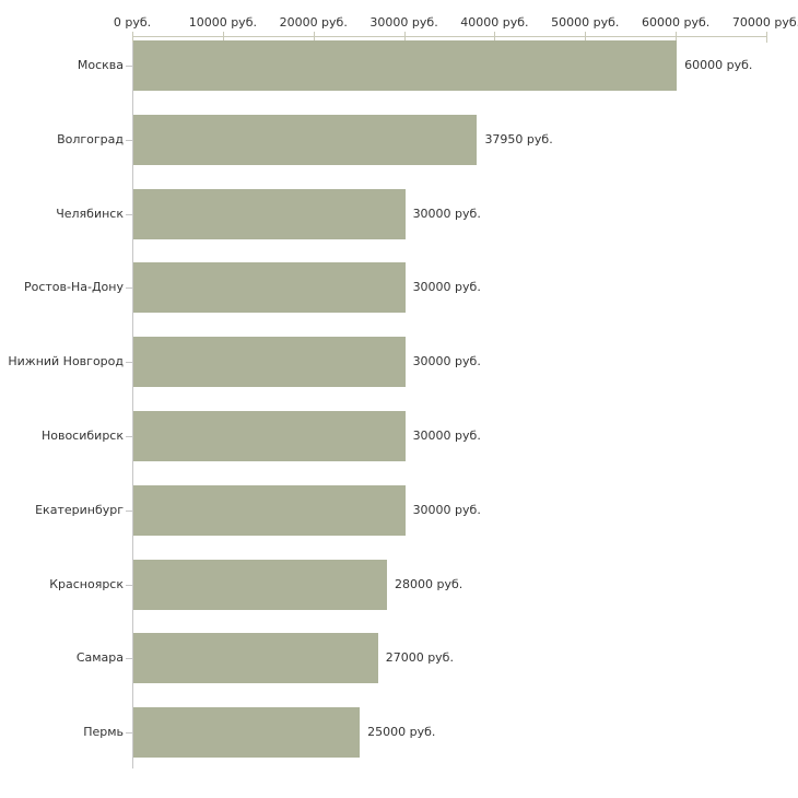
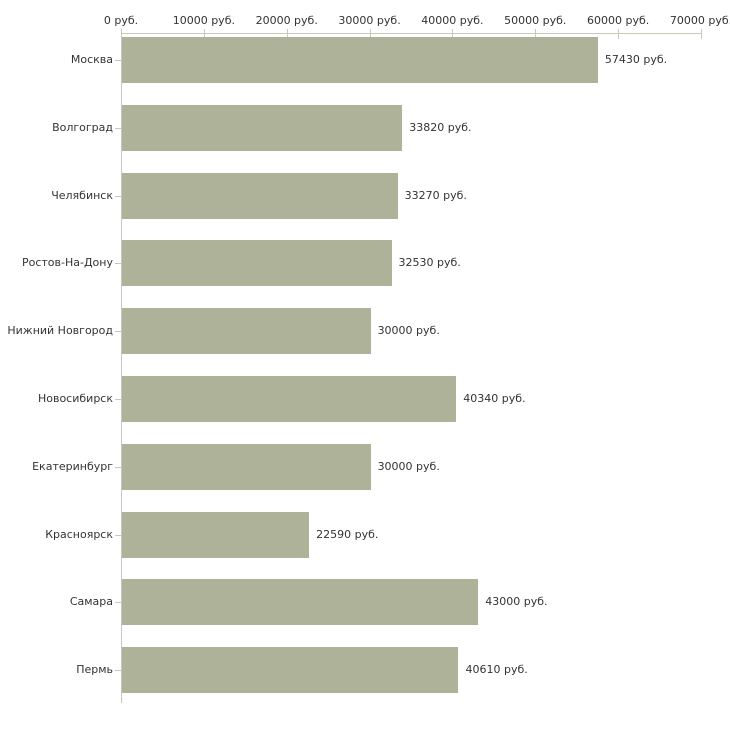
Москва: 60000 -> 57430
Волгоград: 37950 -> 33820
Челябинск: 30000 -> 33270
Ростов-На-Дону: 30000 -> 32530
Новосибирск: 30000 -> 40340
Красноярск: 28000 -> 22590
Самара: 27000 -> 43000
Пермь: 25000 -> 40610
